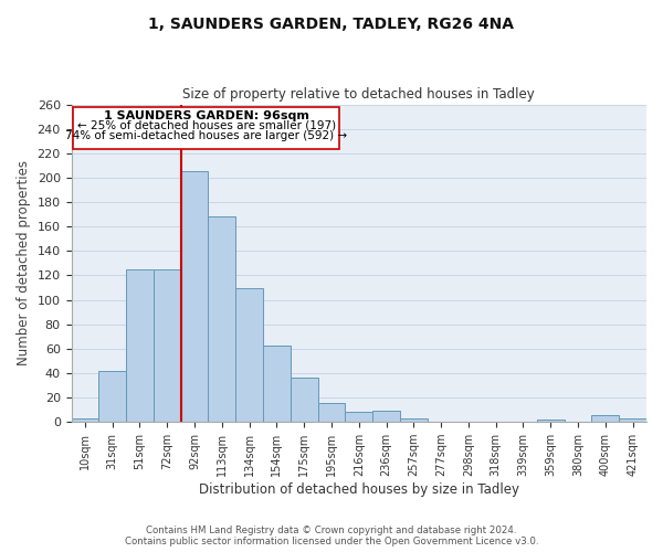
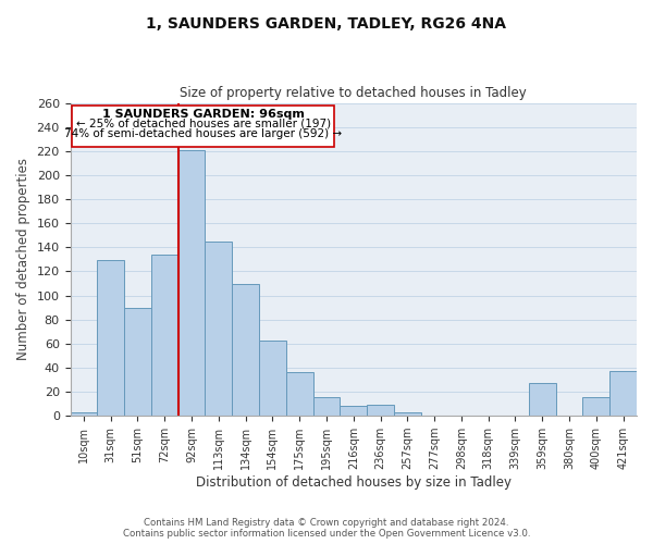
31sqm: 42 -> 129
51sqm: 125 -> 90
72sqm: 125 -> 134
92sqm: 205 -> 221
113sqm: 168 -> 145
359sqm: 2 -> 27
400sqm: 6 -> 16
421sqm: 3 -> 37
